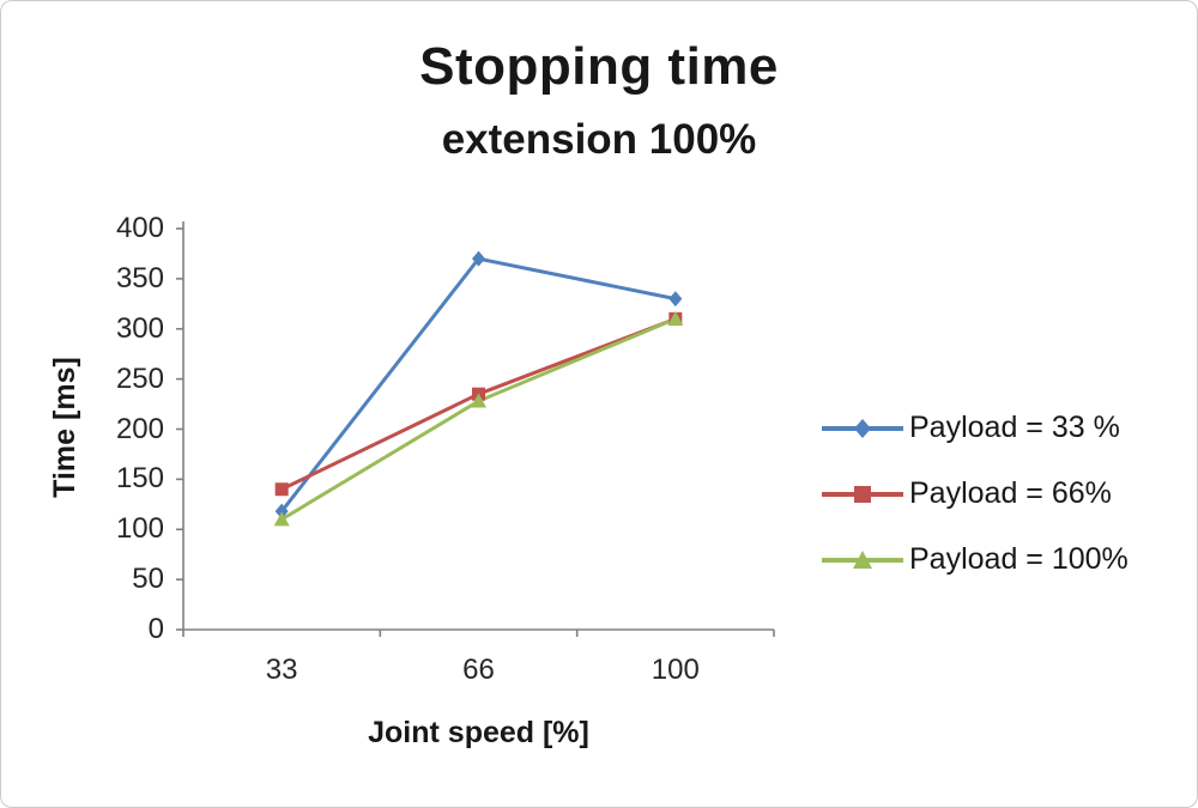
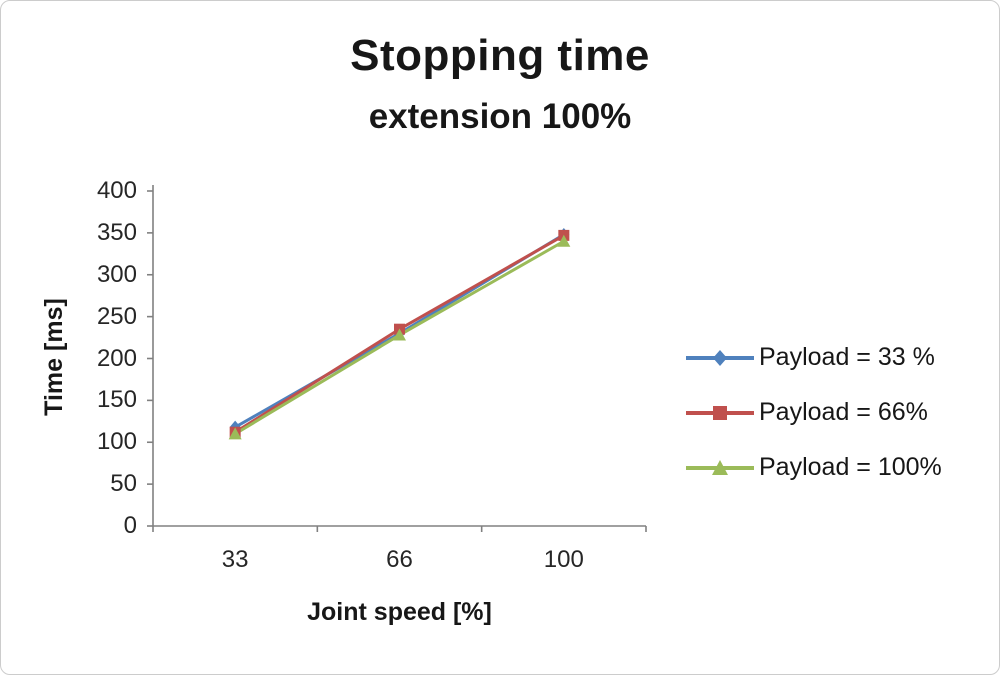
Payload = 66%/33: 140 -> 110
Payload = 33 %/66: 370 -> 230
Payload = 33 %/100: 330 -> 350
Payload = 66%/100: 310 -> 350
Payload = 100%/100: 310 -> 340
